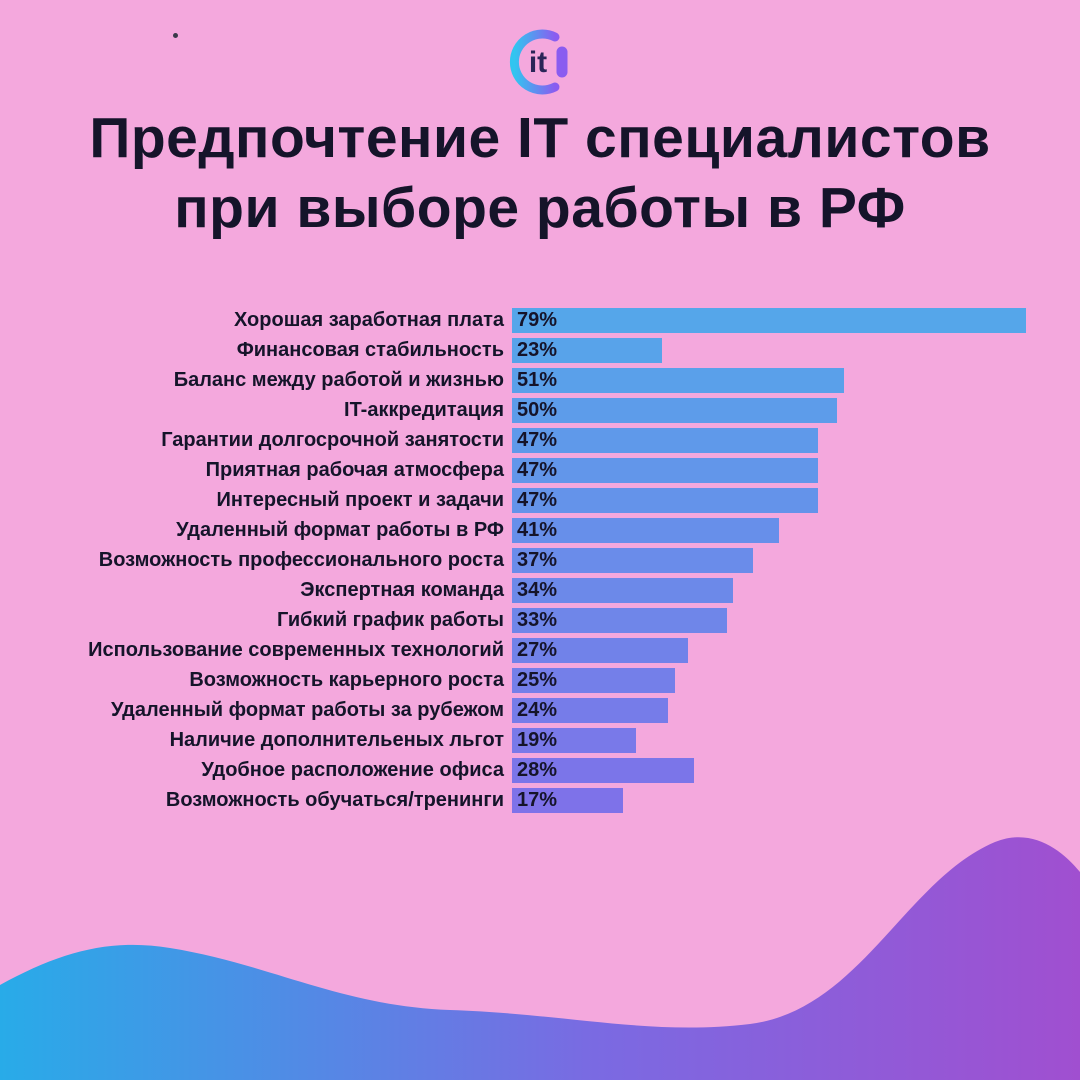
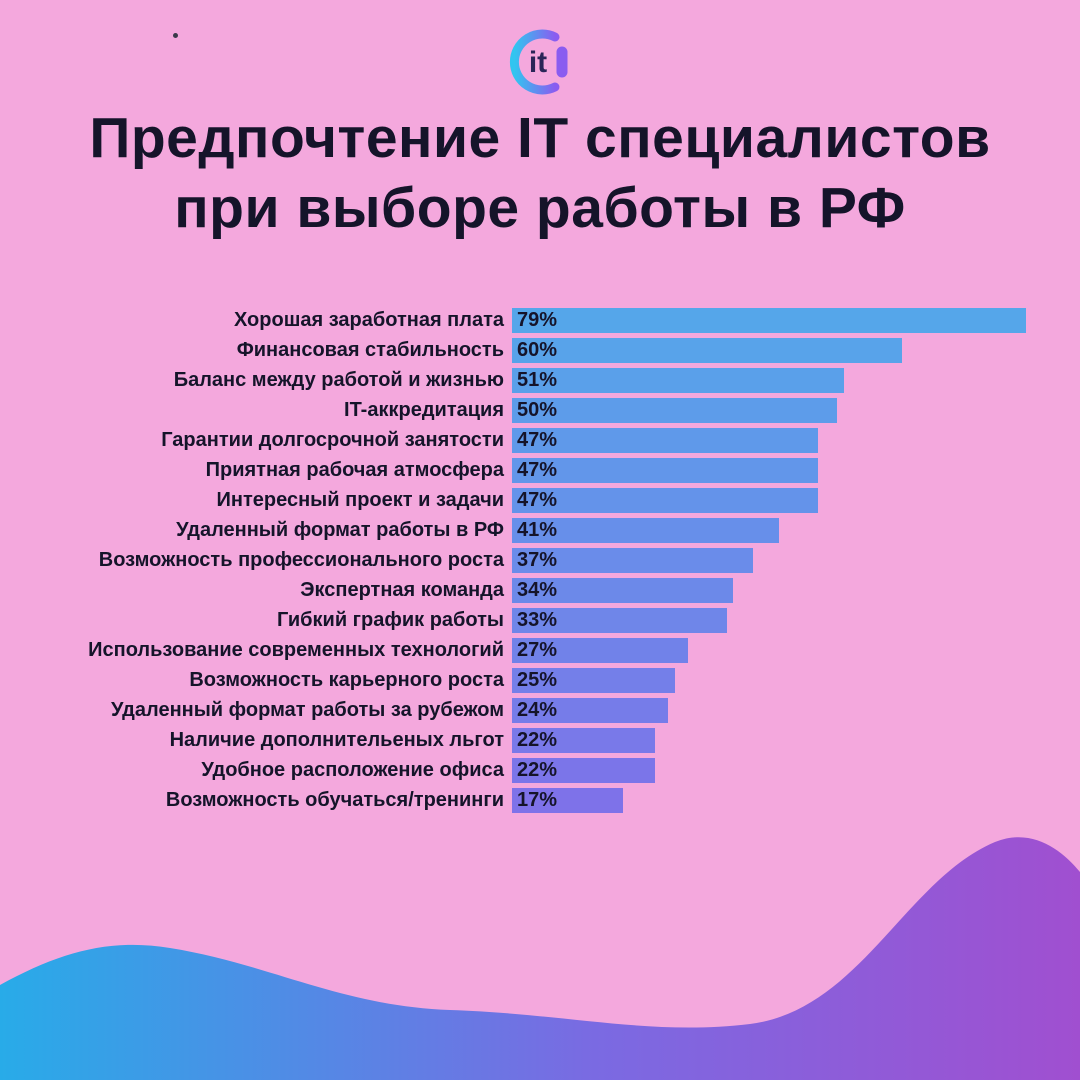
Финансовая стабильность: 23% -> 60%
Наличие дополнительеных льгот: 19% -> 22%
Удобное расположение офиса: 28% -> 22%
